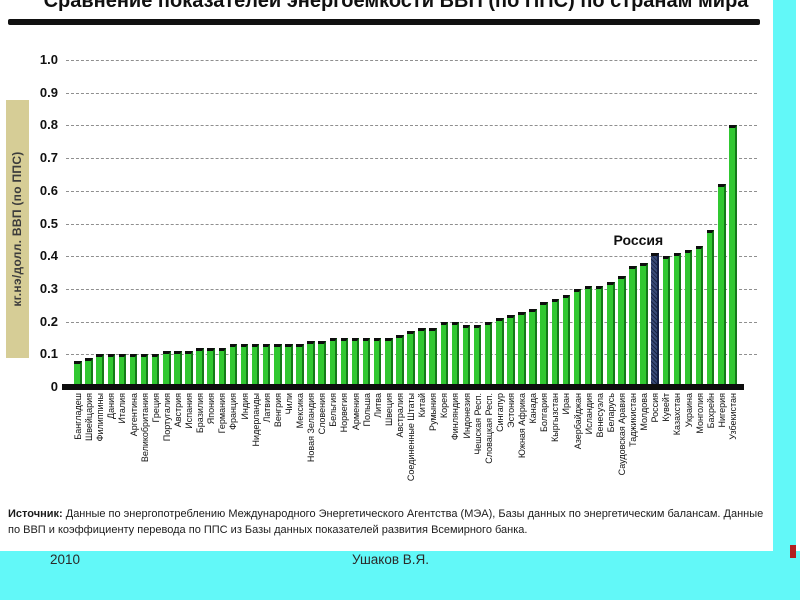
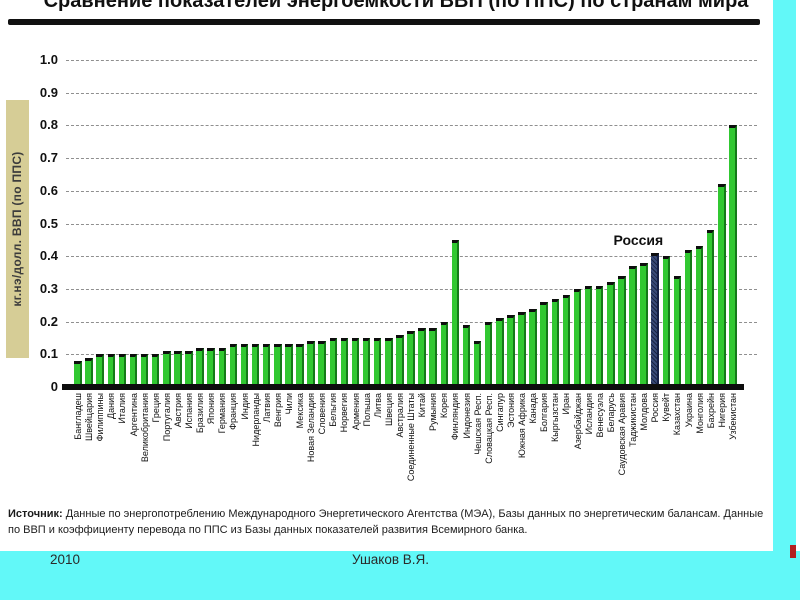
Финляндия: 0.20 -> 0.45
Чешская Респ.: 0.19 -> 0.14
Казахстан: 0.41 -> 0.34
